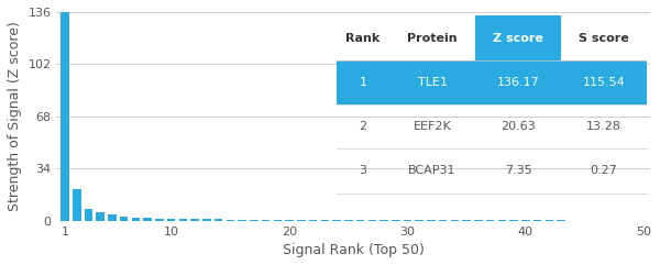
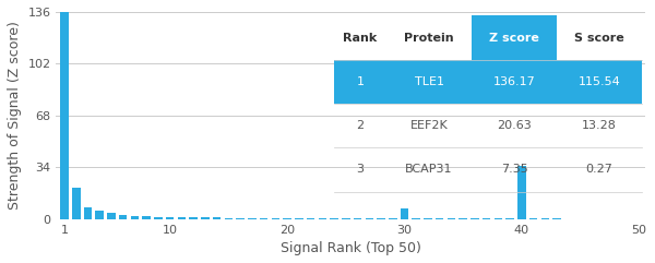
30: 0 -> 7
40: 0 -> 35
